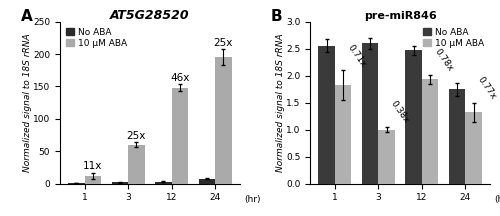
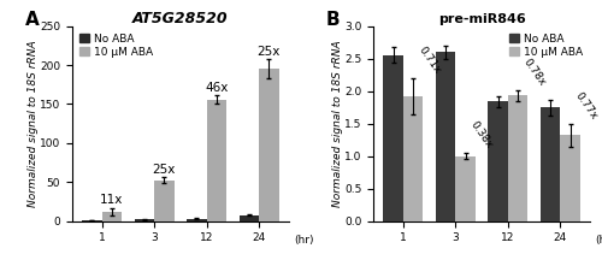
AT5G28520/10 μM ABA/3: 60 -> 52
AT5G28520/10 μM ABA/12: 148 -> 156
pre-miR846/10 μM ABA/1: 1.82 -> 1.92
pre-miR846/No ABA/12: 2.47 -> 1.84
